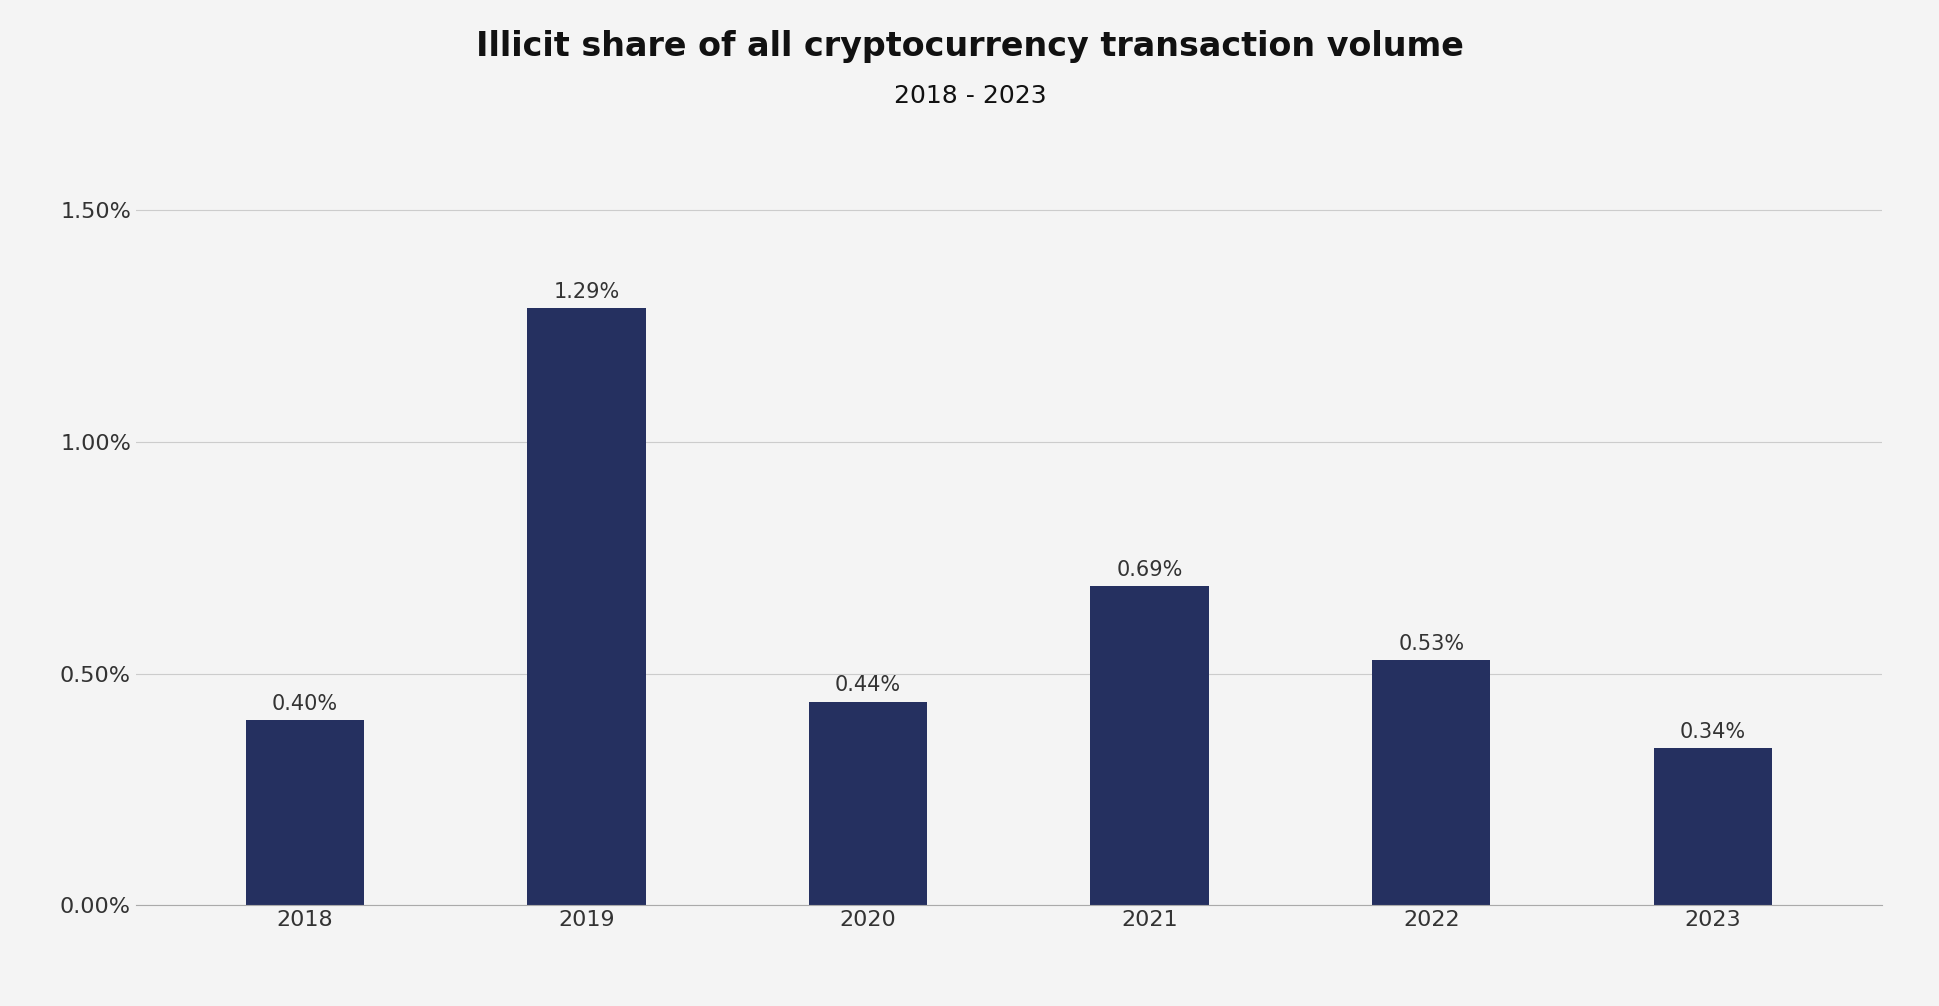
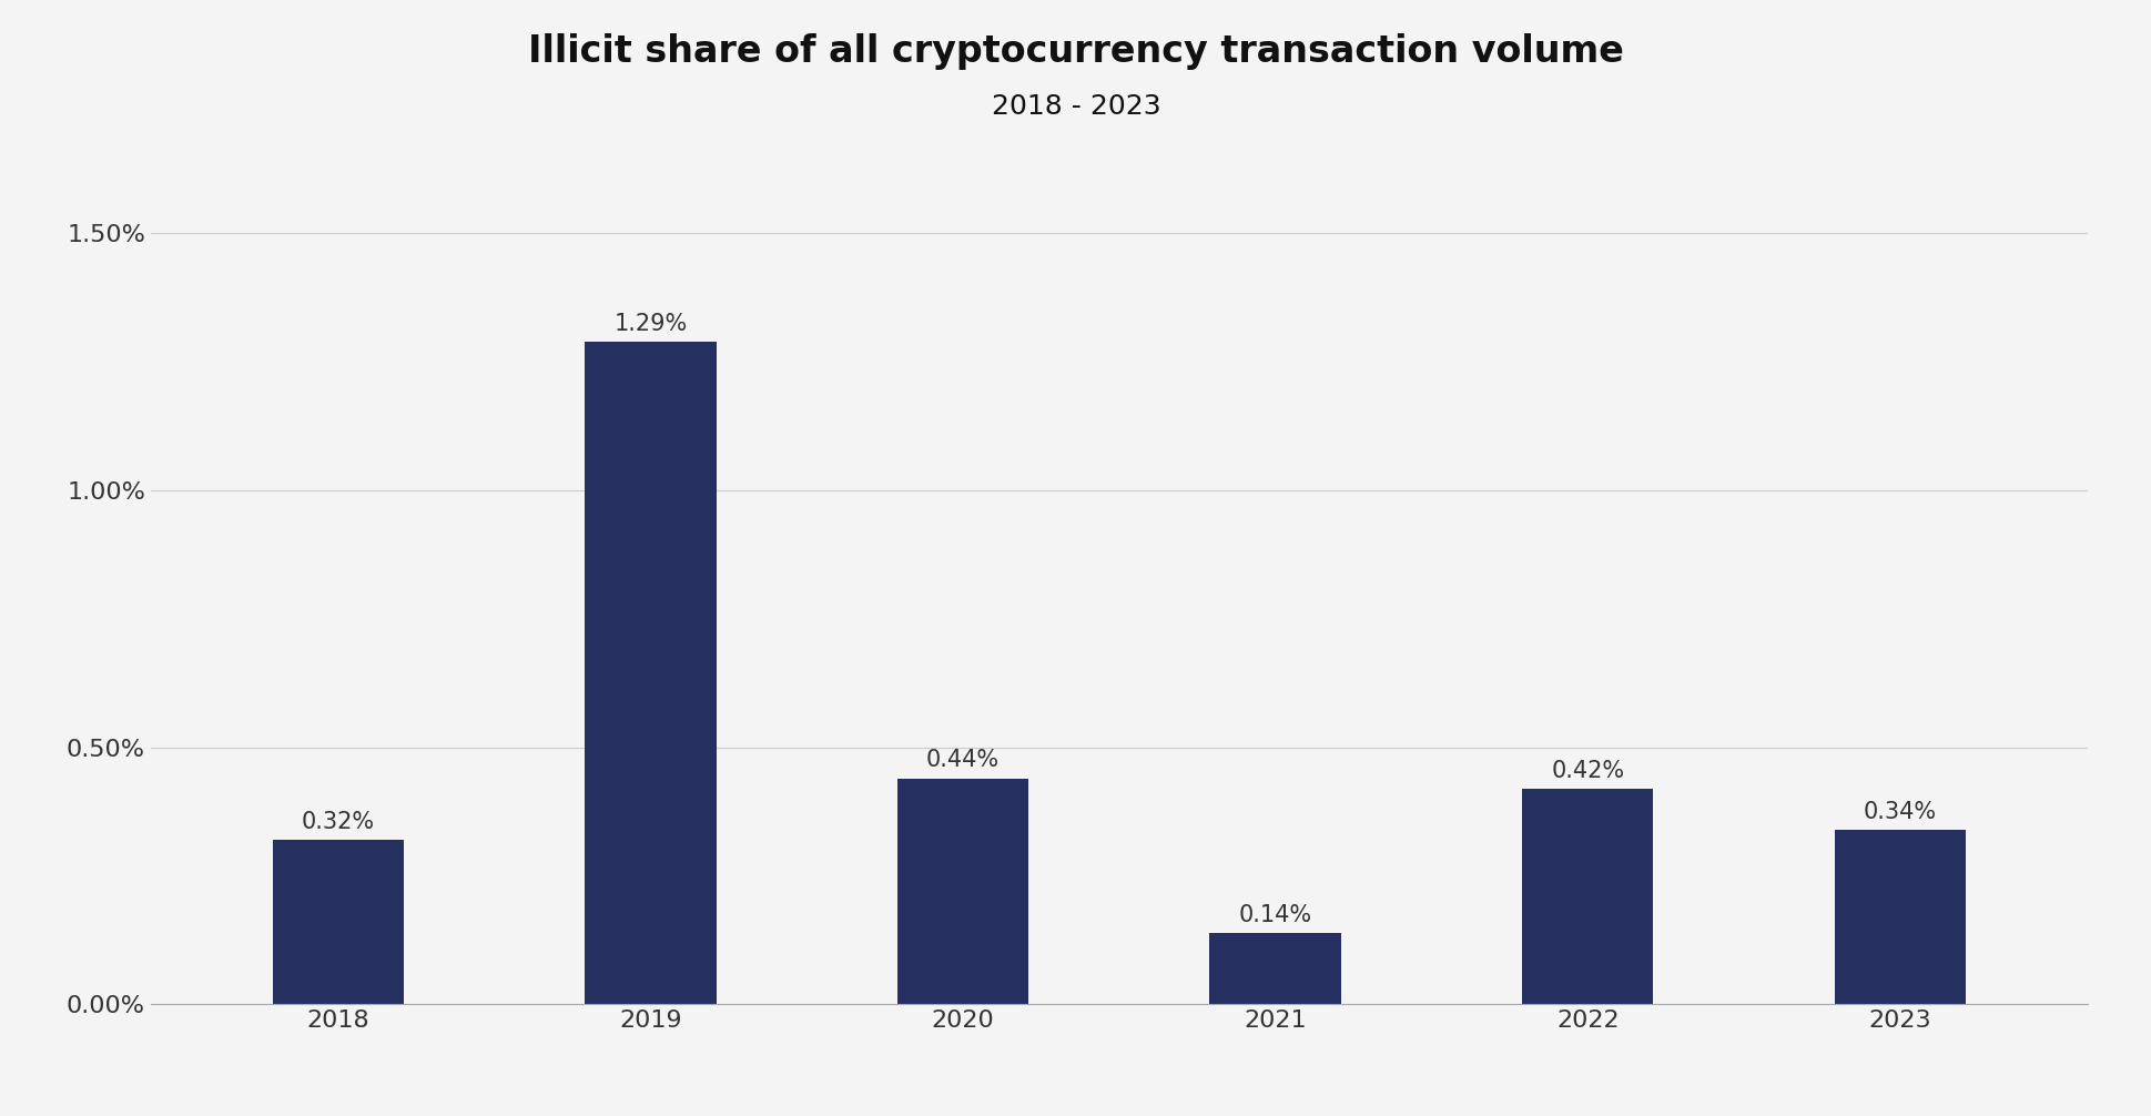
2018: 0.40% -> 0.32%
2021: 0.69% -> 0.14%
2022: 0.53% -> 0.42%
